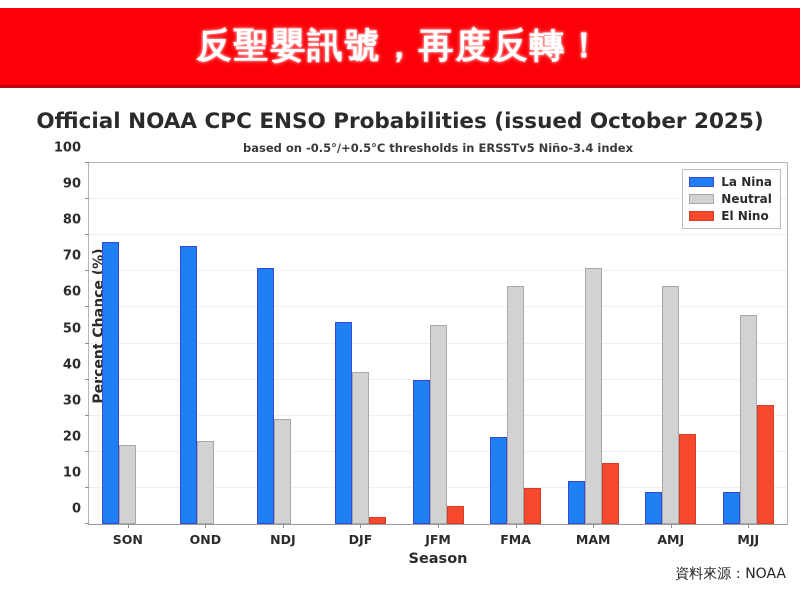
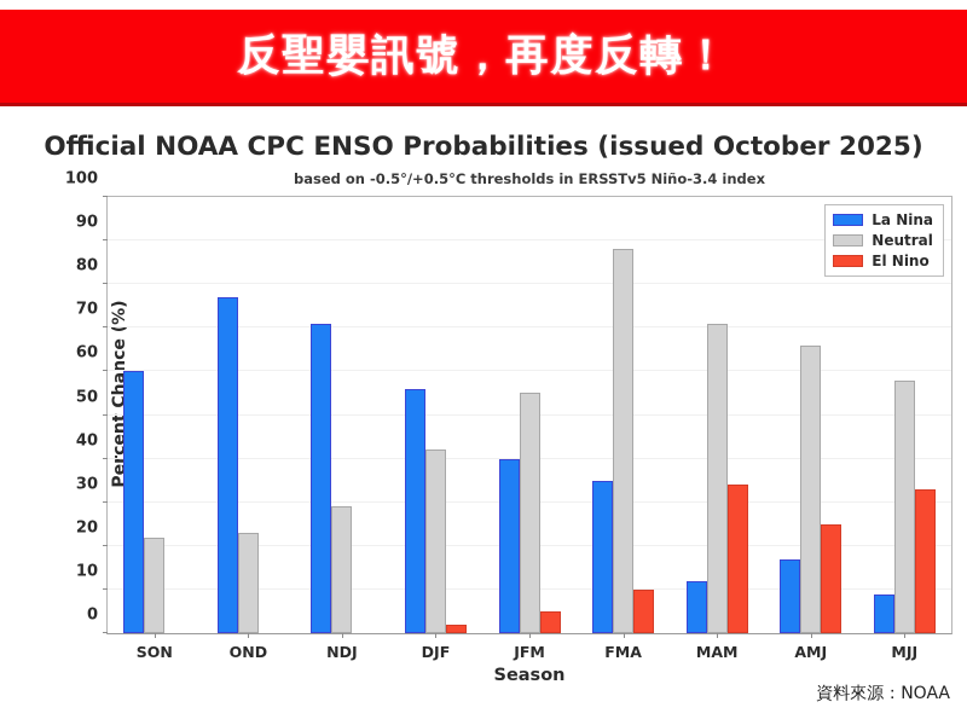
La Nina/SON: 78 -> 60
La Nina/FMA: 24 -> 35
Neutral/FMA: 66 -> 88
El Nino/MAM: 17 -> 34
La Nina/AMJ: 9 -> 17
